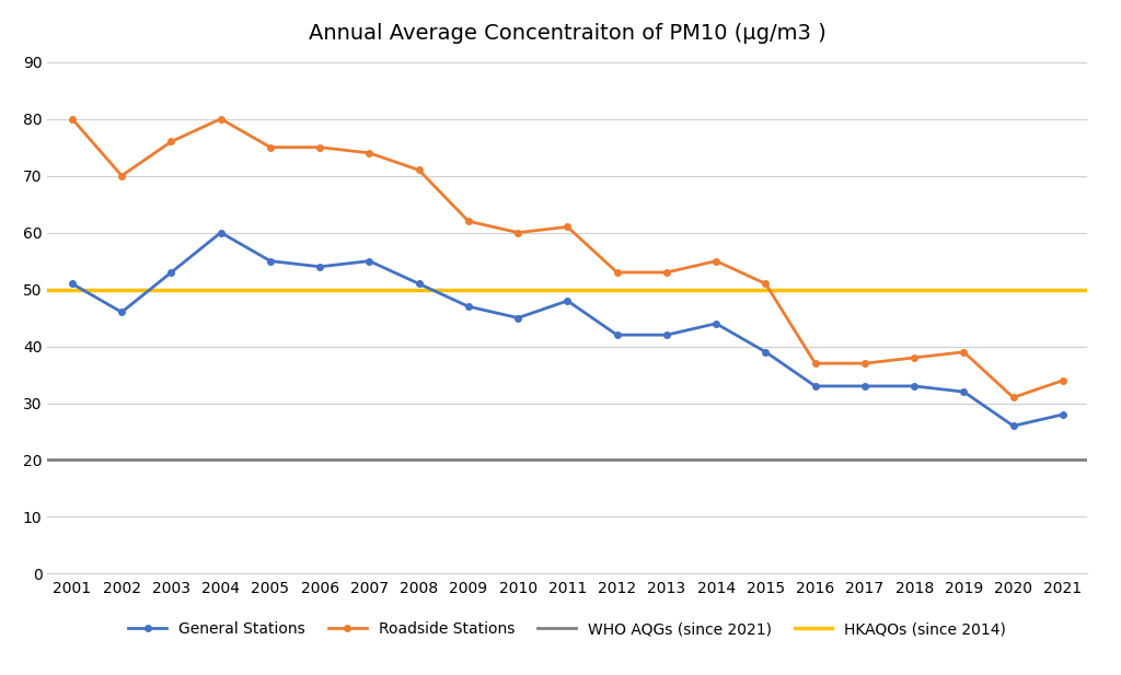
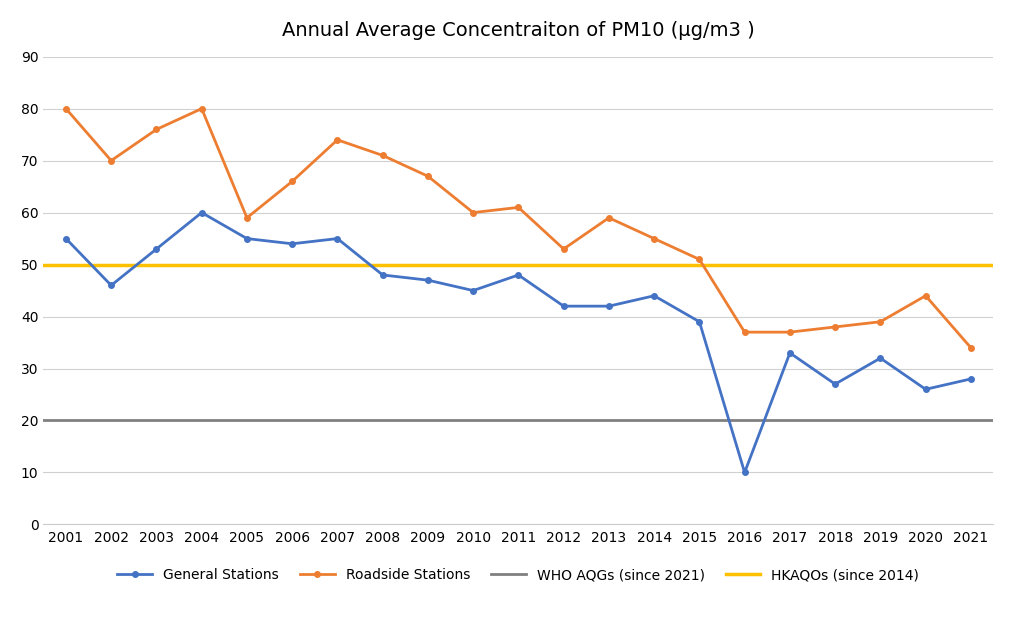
General Stations/2001: 51 -> 55
Roadside Stations/2005: 75 -> 59
Roadside Stations/2006: 75 -> 66
General Stations/2008: 51 -> 48
Roadside Stations/2009: 62 -> 67
Roadside Stations/2013: 53 -> 59
General Stations/2016: 33 -> 10
General Stations/2018: 33 -> 27
Roadside Stations/2020: 31 -> 44
